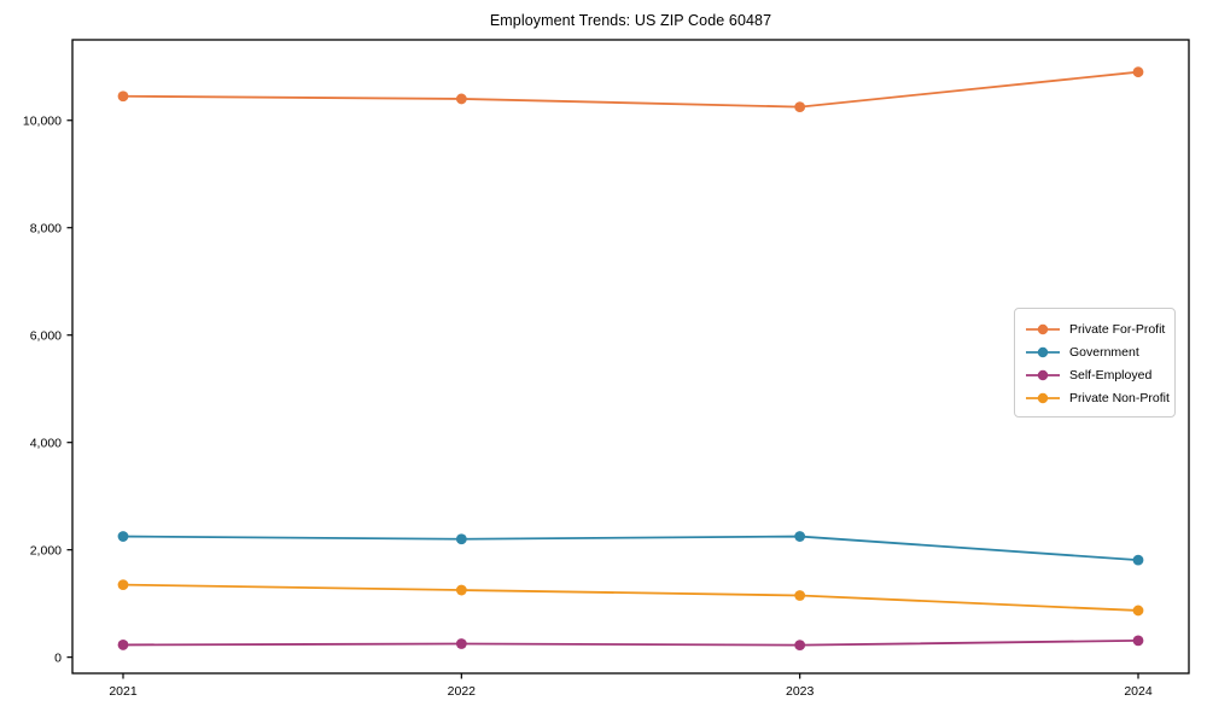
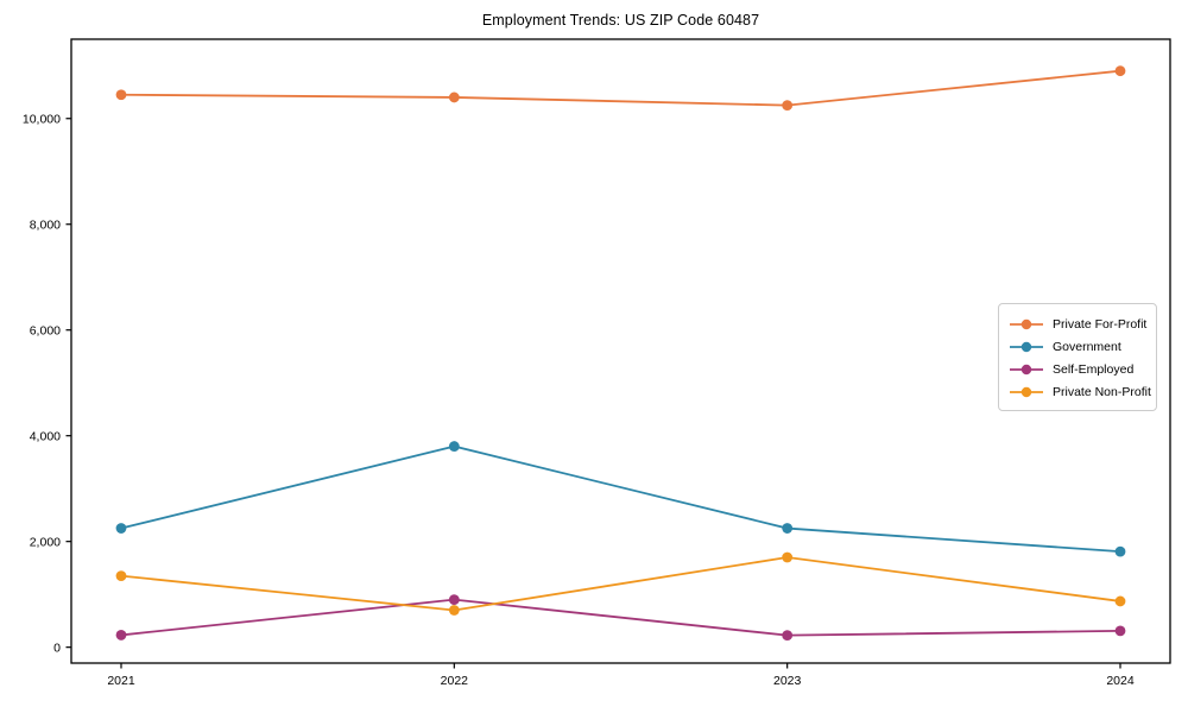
Government/2022: 2200 -> 3800
Self-Employed/2022: 200 -> 900
Private Non-Profit/2022: 1200 -> 700
Private Non-Profit/2023: 1200 -> 1700
